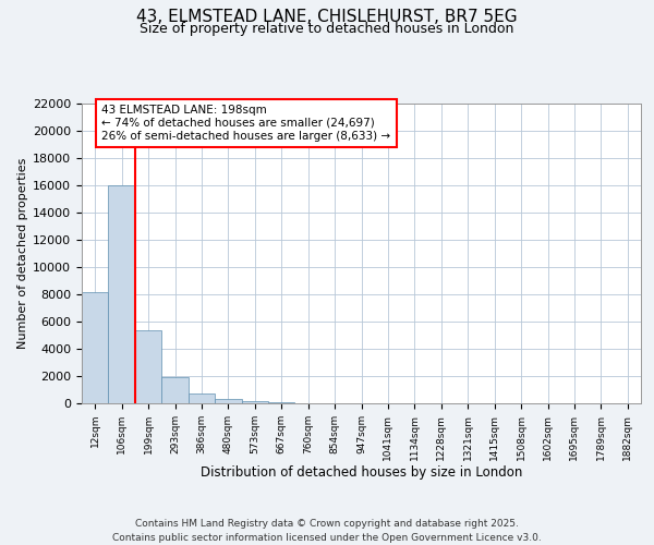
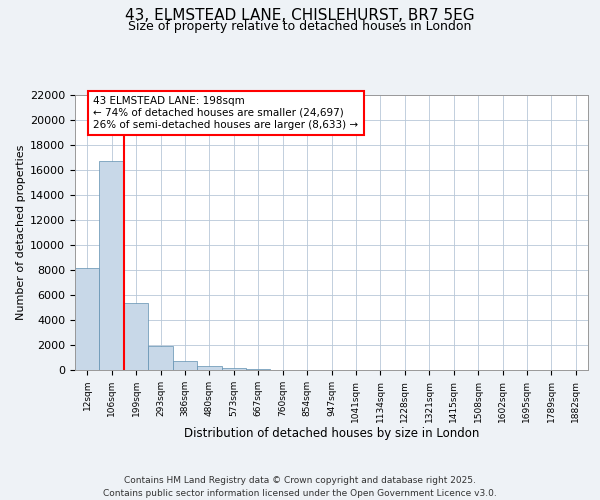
106sqm: 16000 -> 16700
